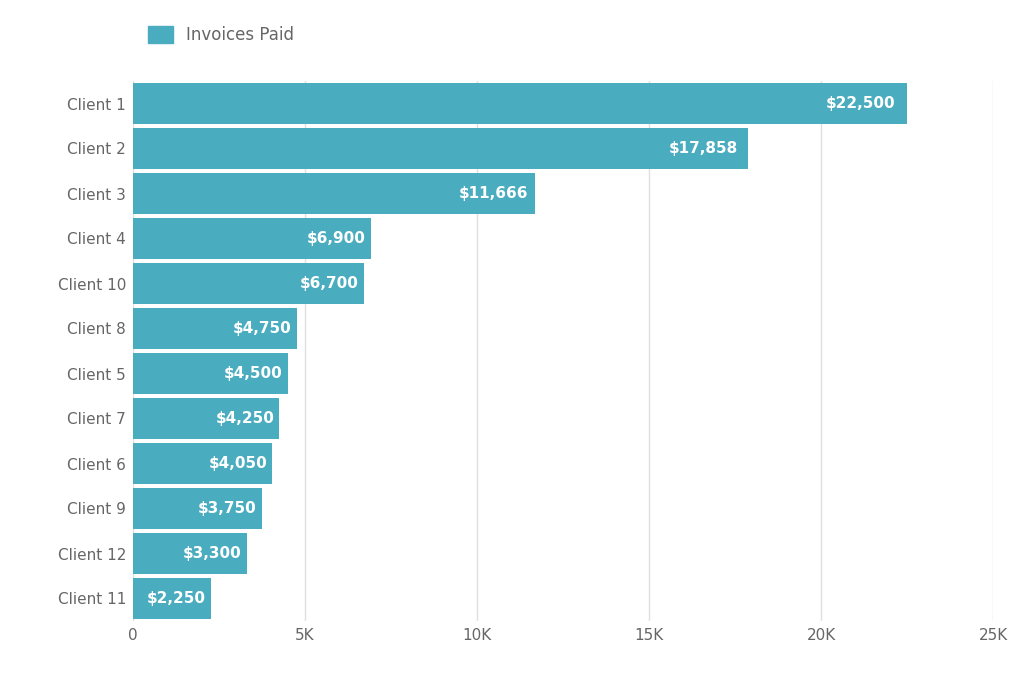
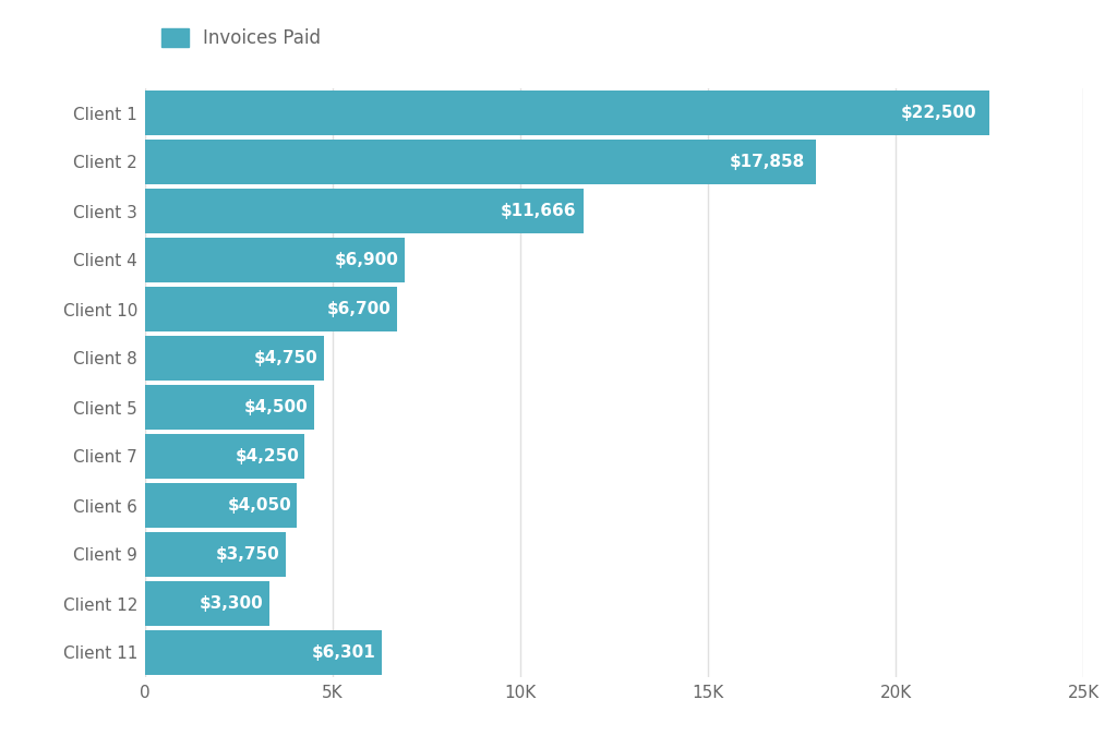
Client 11: $2,250 -> $6,301
